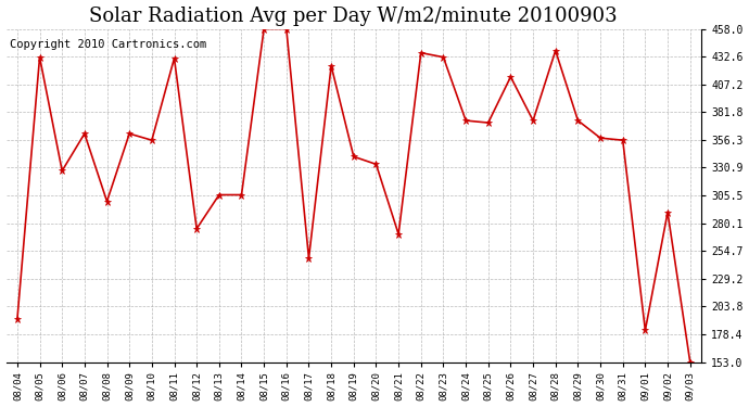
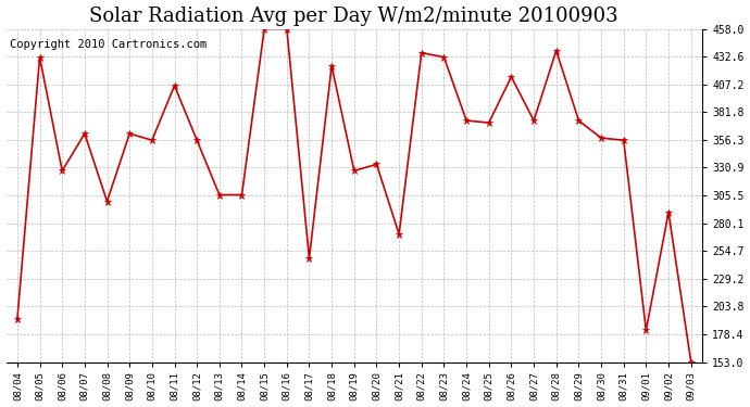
08/11: 431 -> 406
08/12: 275 -> 356
08/19: 341 -> 328
